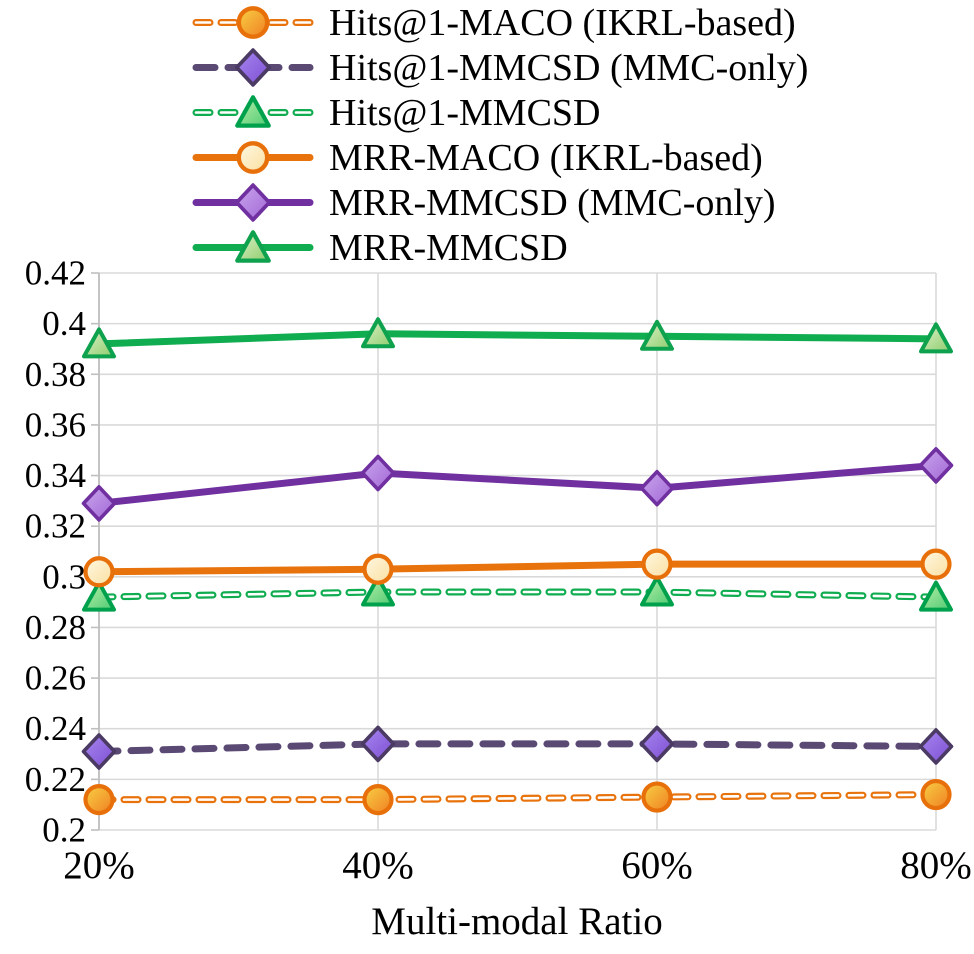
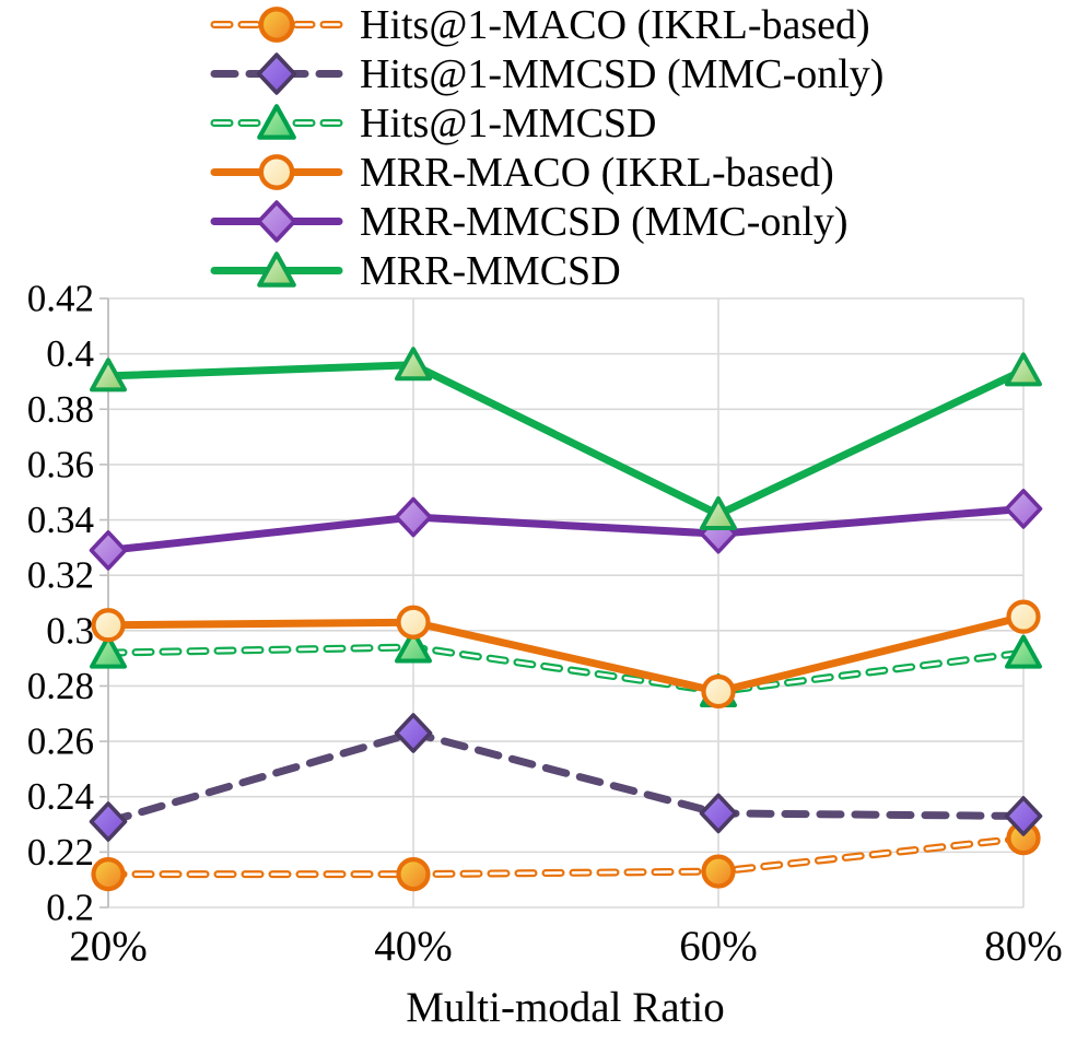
Hits@1-MMCSD (MMC-only)/40%: 0.234 -> 0.263
Hits@1-MMCSD/60%: 0.294 -> 0.278
MRR-MACO (IKRL-based)/60%: 0.305 -> 0.278
MRR-MMCSD/60%: 0.395 -> 0.342
Hits@1-MACO (IKRL-based)/80%: 0.214 -> 0.225
